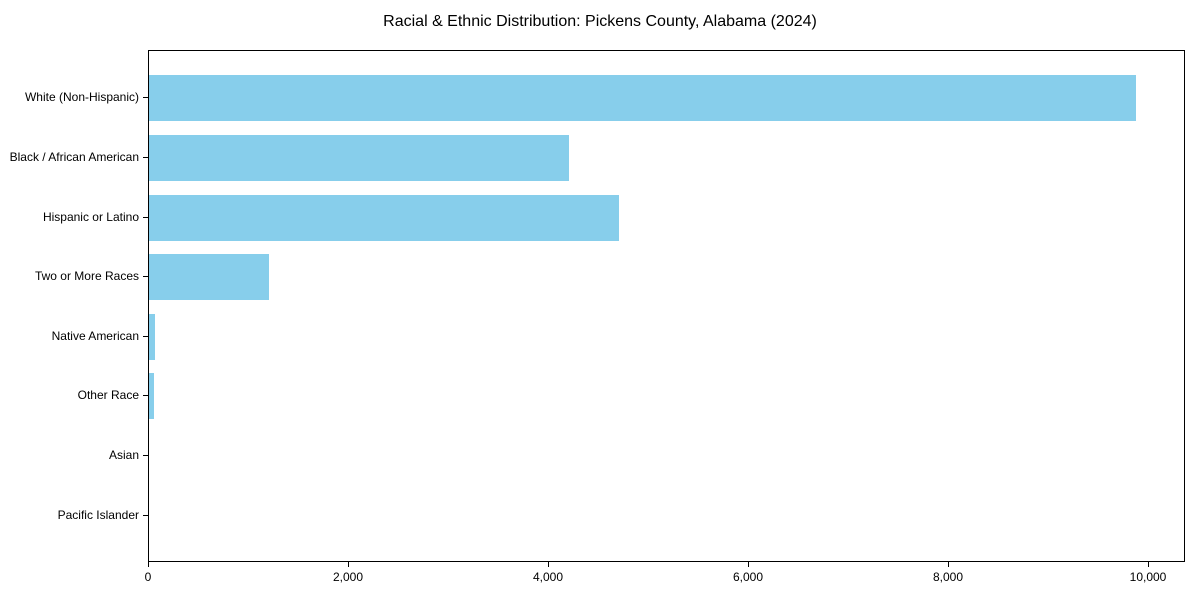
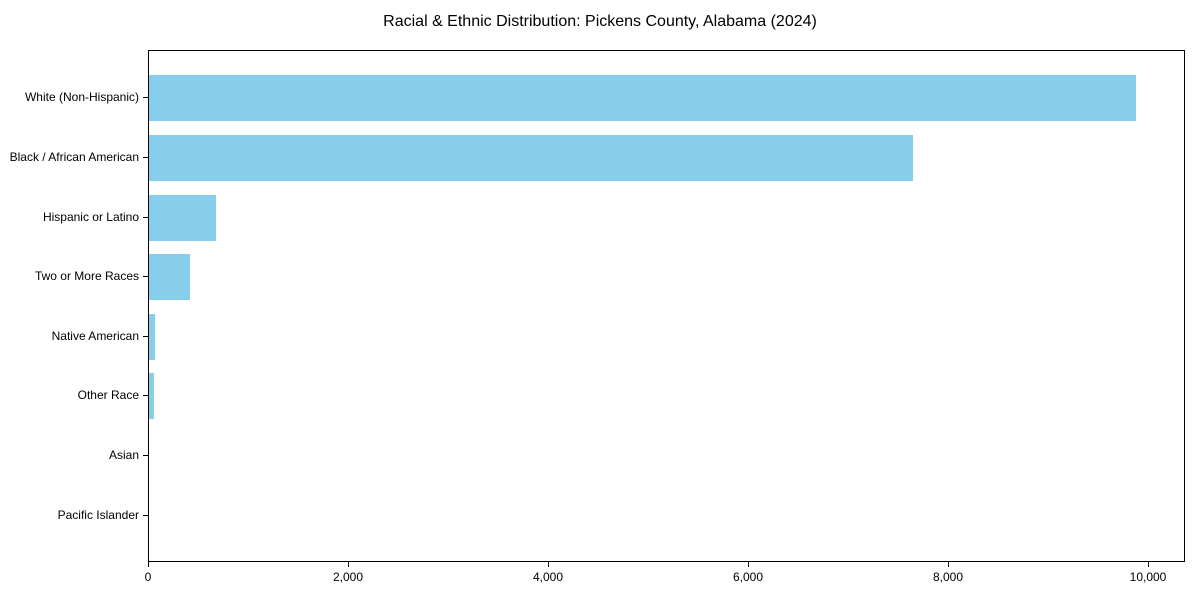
Black / African American: 4200 -> 7600
Hispanic or Latino: 4700 -> 700
Two or More Races: 1200 -> 400
